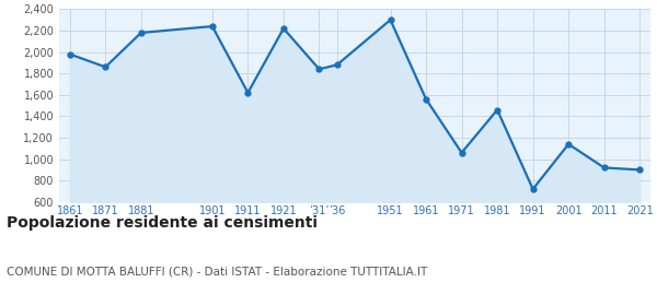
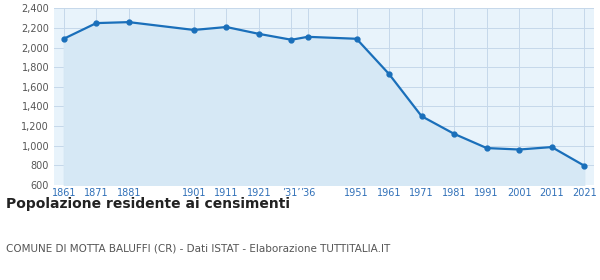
1861: 1,980 -> 2,090
1871: 1,860 -> 2,250
1881: 2,180 -> 2,260
1901: 2,240 -> 2,180
1911: 1,620 -> 2,210
1921: 2,220 -> 2,140
’31’: 1,840 -> 2,080
’36: 1,880 -> 2,110
1951: 2,300 -> 2,090
1961: 1,560 -> 1,730
1971: 1,060 -> 1,300
1981: 1,460 -> 1,120
1991: 720 -> 980
2001: 1,140 -> 960
2011: 920 -> 980
2021: 900 -> 800
